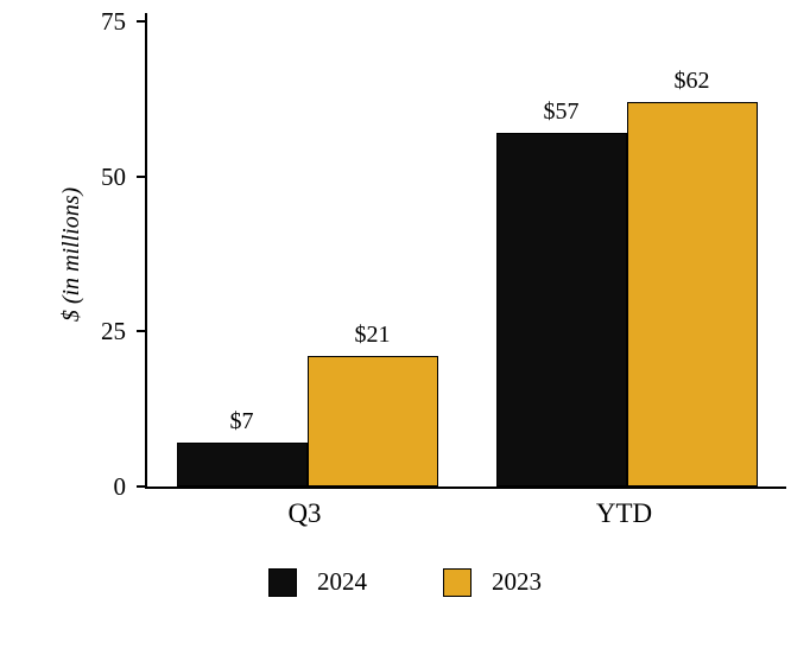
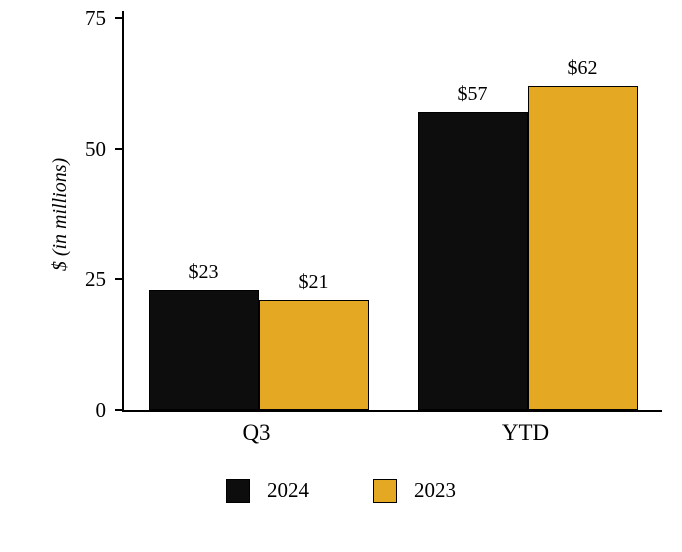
2024/Q3: $7 -> $23
